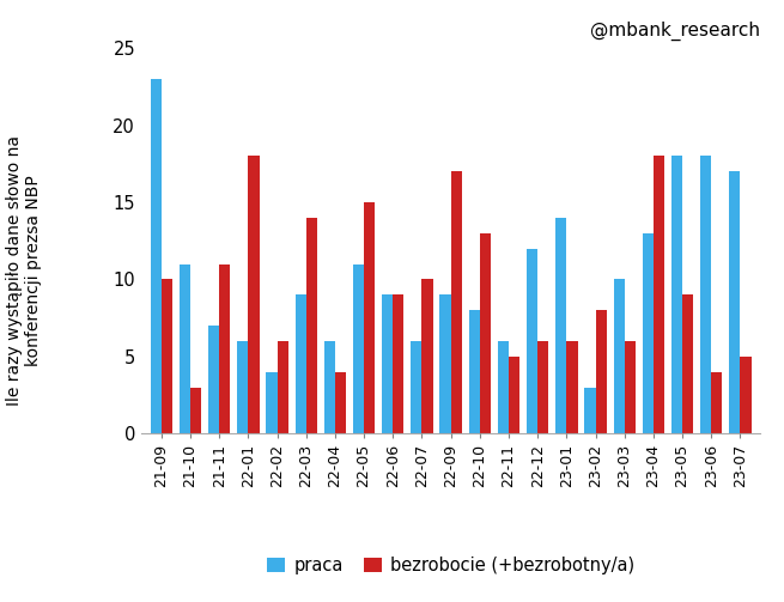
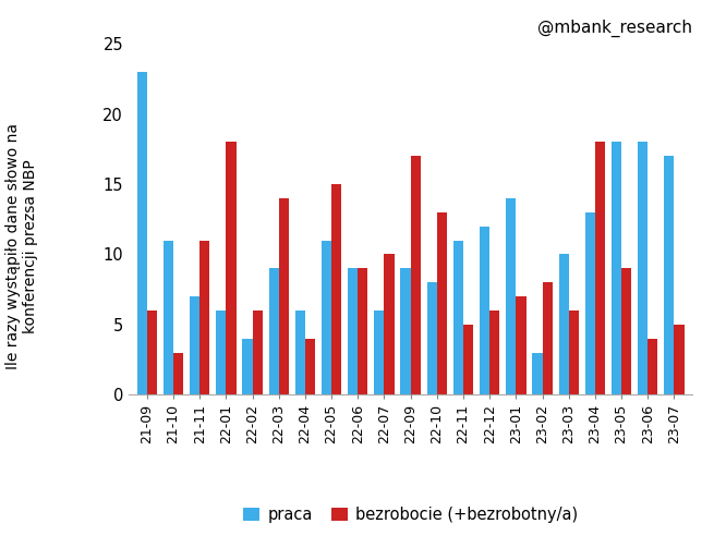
bezrobocie (+bezrobotny/a)/21-09: 10 -> 6
praca/22-11: 6 -> 11
bezrobocie (+bezrobotny/a)/23-01: 6 -> 7
